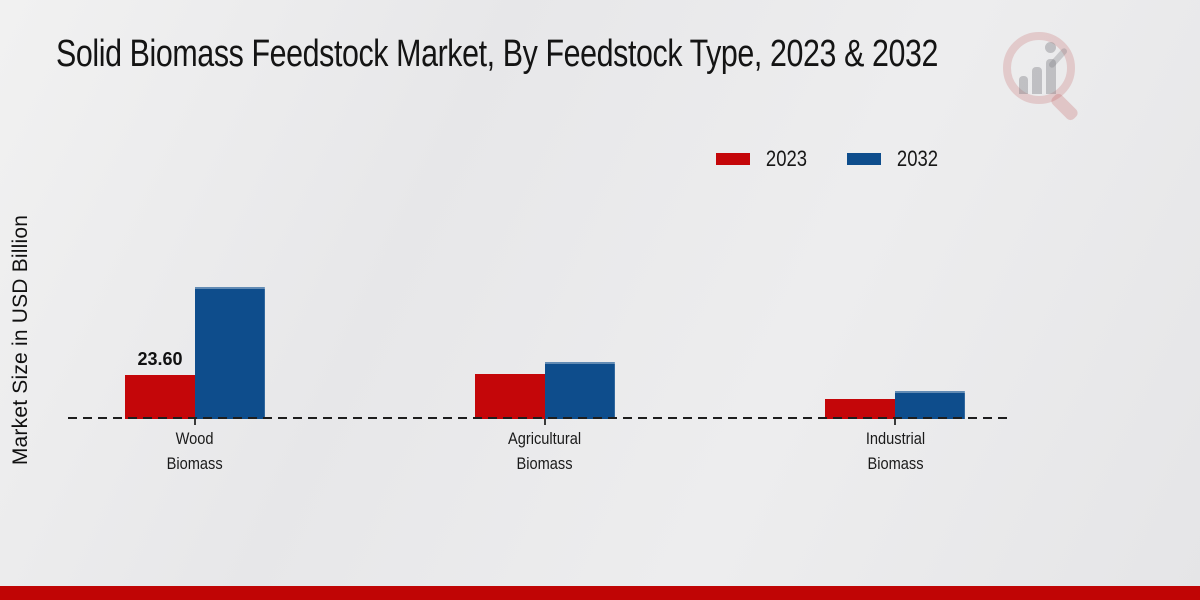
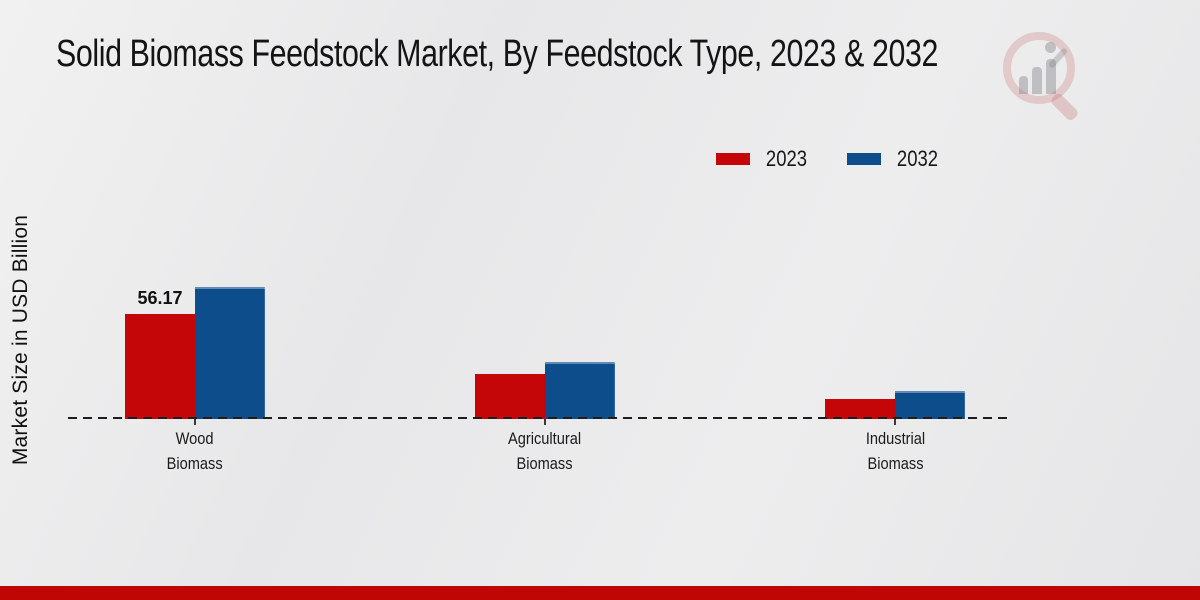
2023/Wood Biomass: 23.60 -> 56.17
